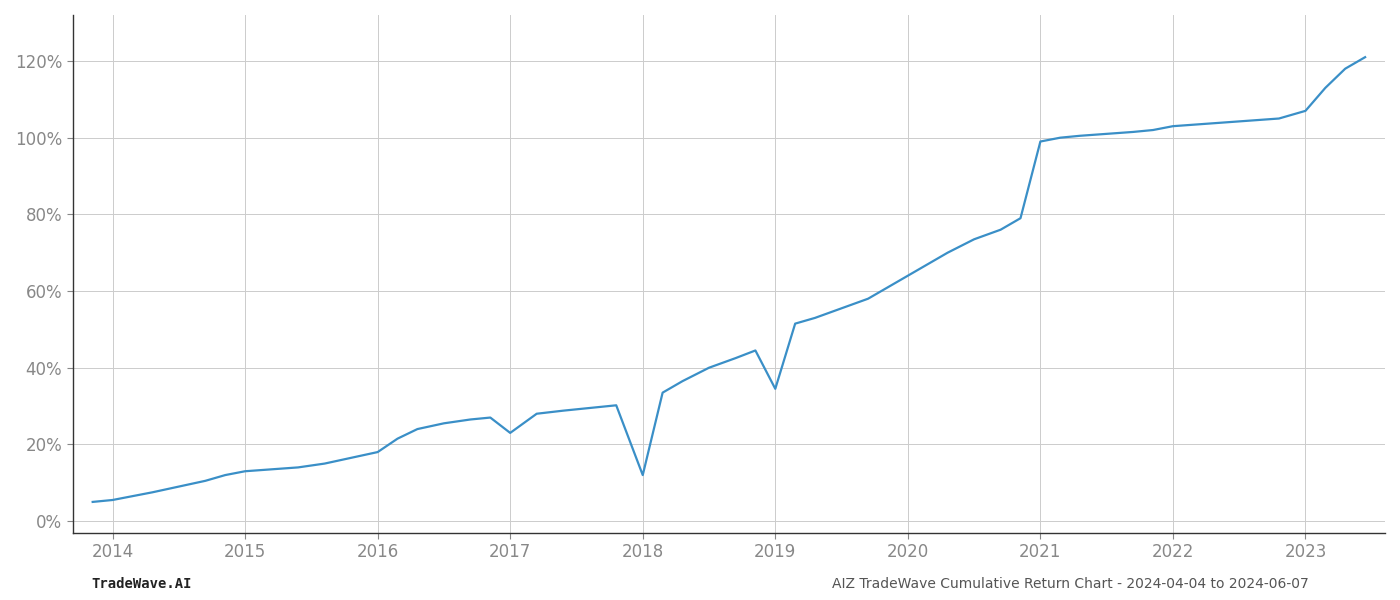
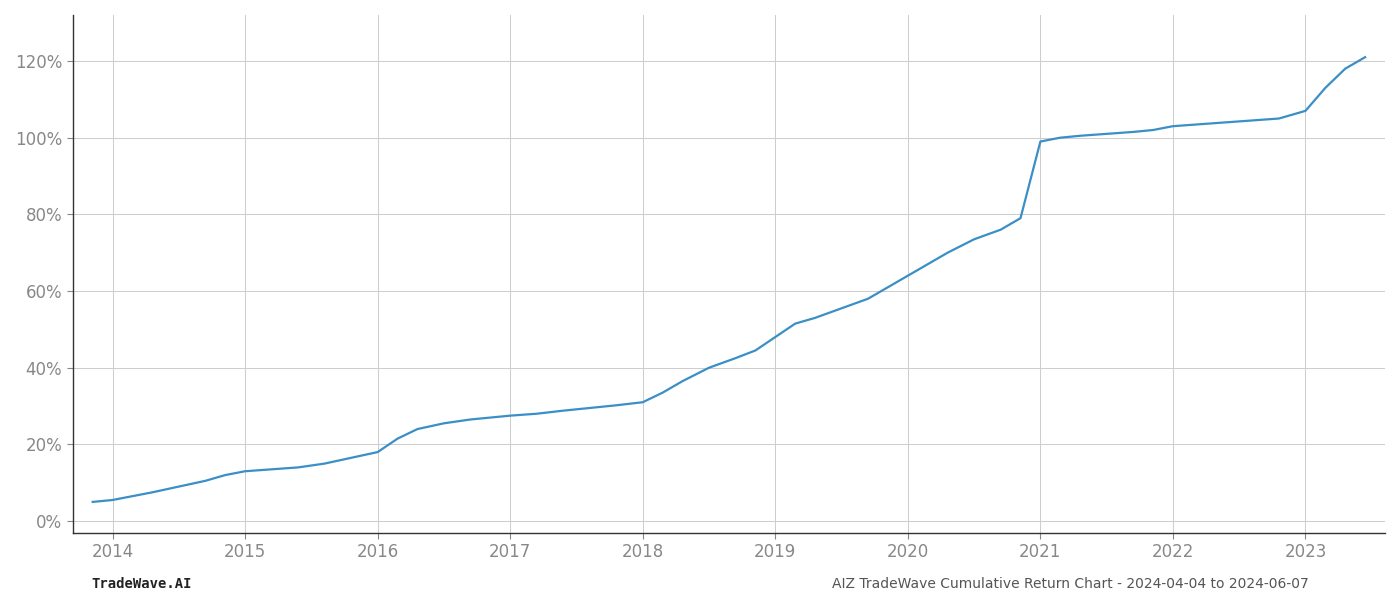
2017: 23.0% -> 27.5%
2018: 12.0% -> 31.0%
2019: 34.5% -> 48.0%
